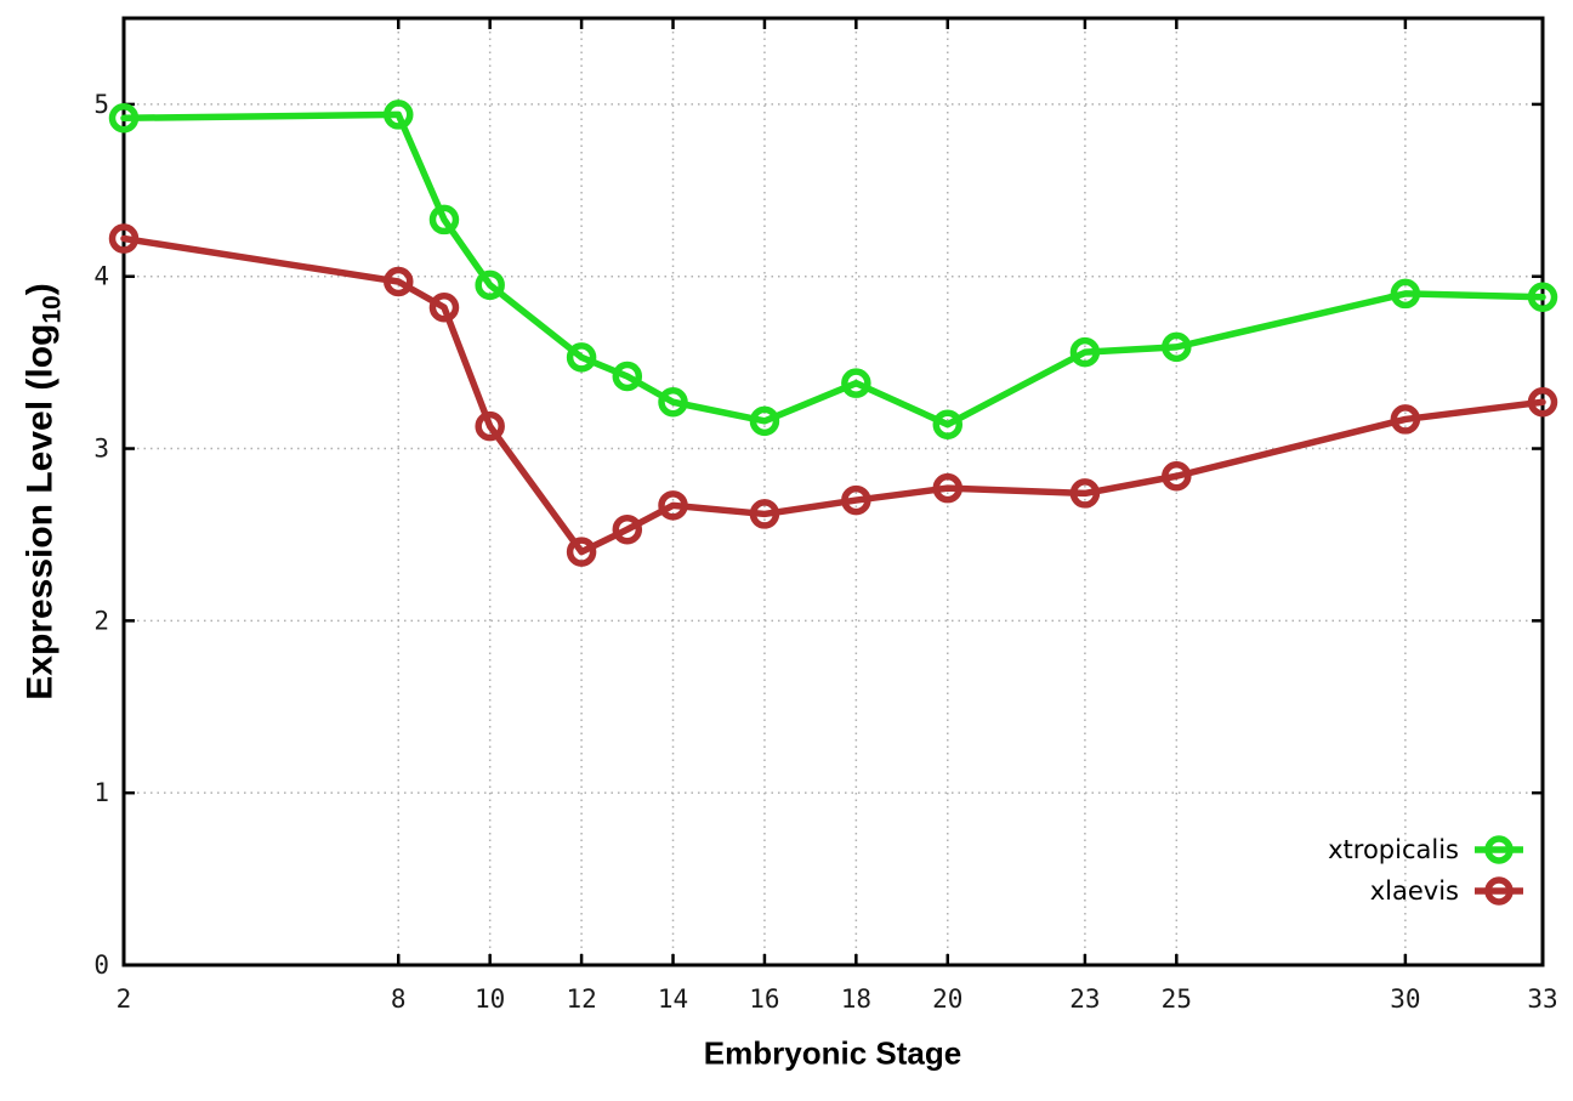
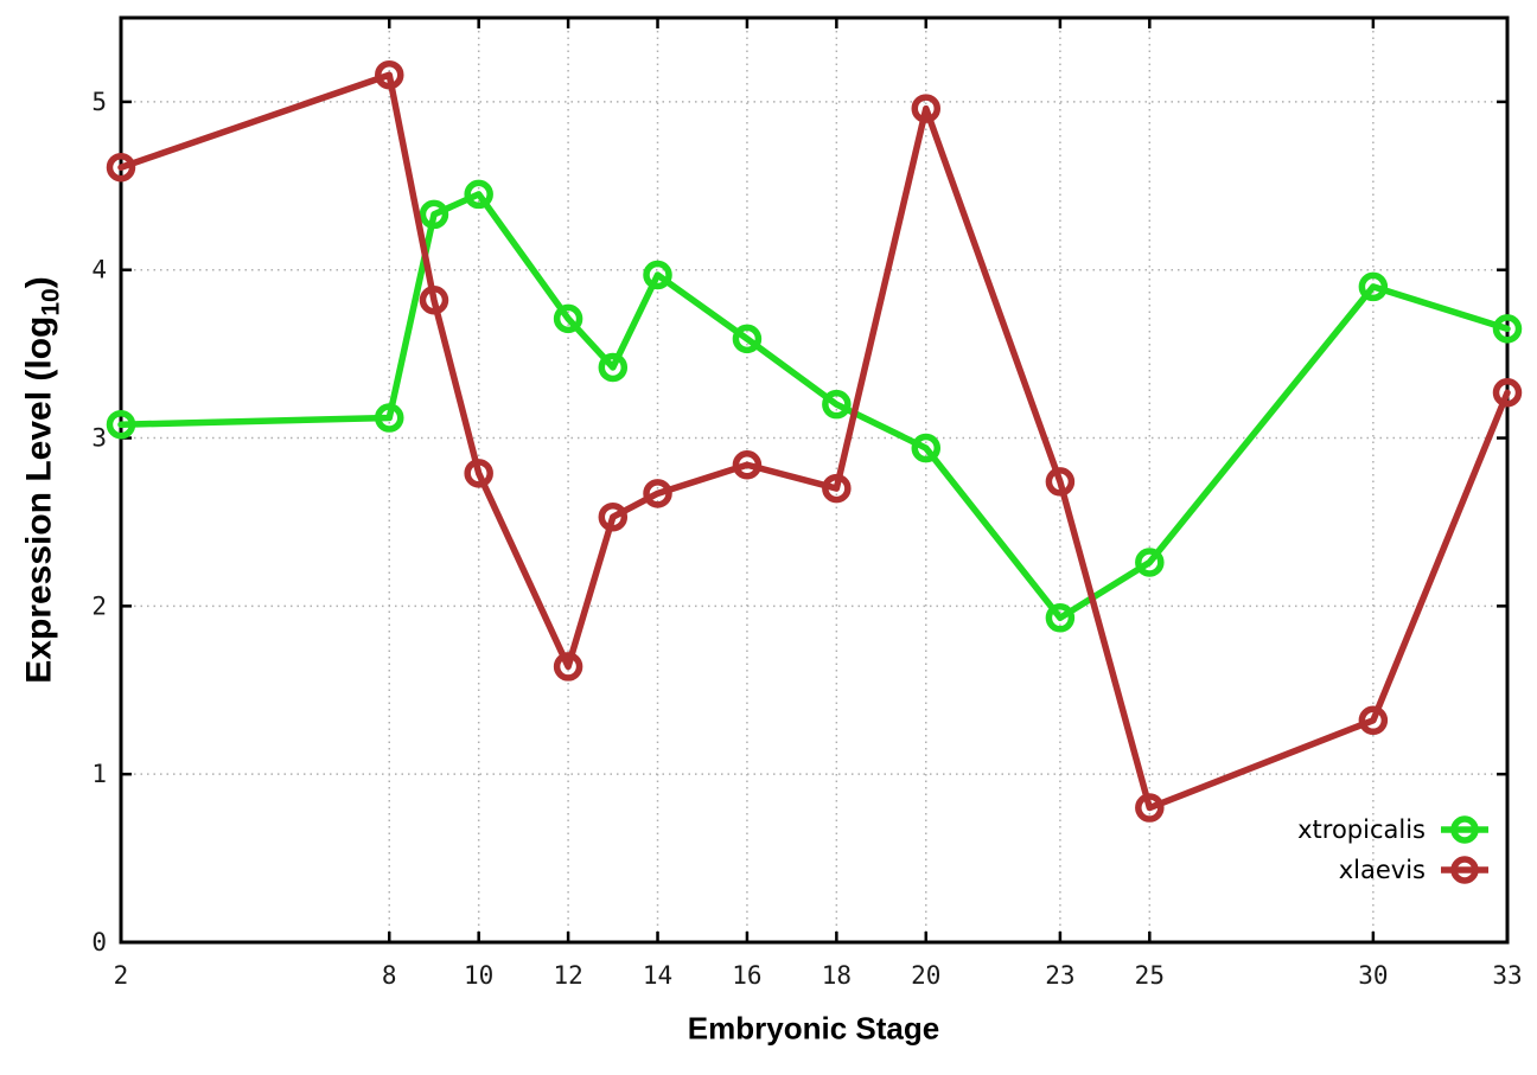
xtropicalis/2: 4.92 -> 3.08
xlaevis/2: 4.22 -> 4.61
xtropicalis/8: 4.94 -> 3.12
xlaevis/8: 3.97 -> 5.16
xtropicalis/10: 3.95 -> 4.45
xlaevis/10: 3.13 -> 2.79
xtropicalis/12: 3.53 -> 3.71
xlaevis/12: 2.40 -> 1.64
xtropicalis/14: 3.27 -> 3.97
xtropicalis/16: 3.16 -> 3.59
xlaevis/16: 2.62 -> 2.84
xtropicalis/18: 3.38 -> 3.20
xtropicalis/20: 3.14 -> 2.94
xlaevis/20: 2.77 -> 4.96
xtropicalis/23: 3.56 -> 1.93
xtropicalis/25: 3.59 -> 2.26
xlaevis/25: 2.84 -> 0.80
xlaevis/30: 3.17 -> 1.32
xtropicalis/33: 3.88 -> 3.65
